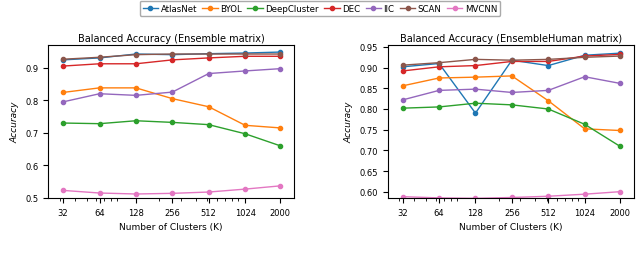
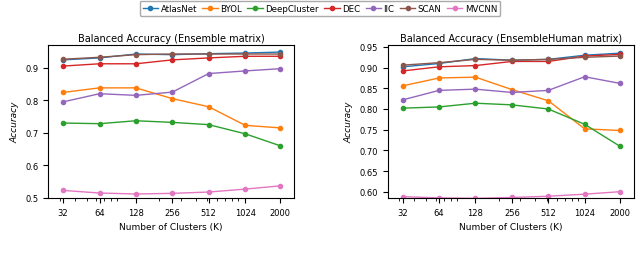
Balanced Accuracy (EnsembleHuman matrix)/AtlasNet/128: 0.790 -> 0.922
Balanced Accuracy (EnsembleHuman matrix)/BYOL/256: 0.880 -> 0.847
Balanced Accuracy (EnsembleHuman matrix)/AtlasNet/512: 0.905 -> 0.920
